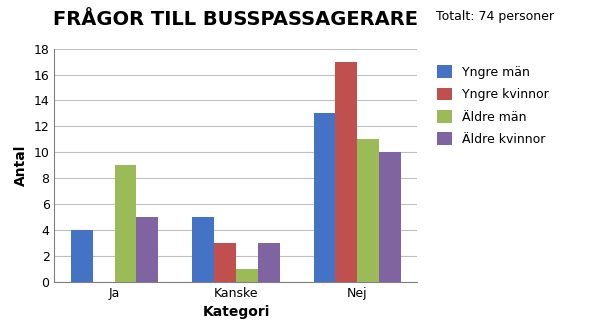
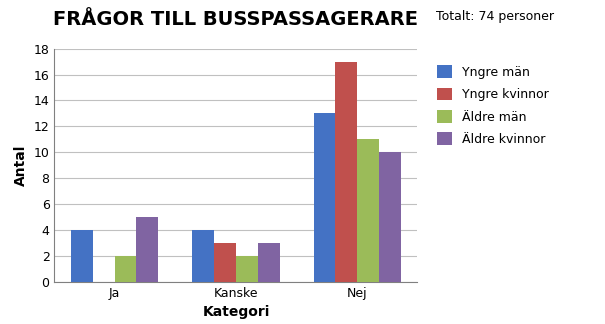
Äldre män/Ja: 9 -> 2
Yngre män/Kanske: 5 -> 4
Äldre män/Kanske: 1 -> 2
